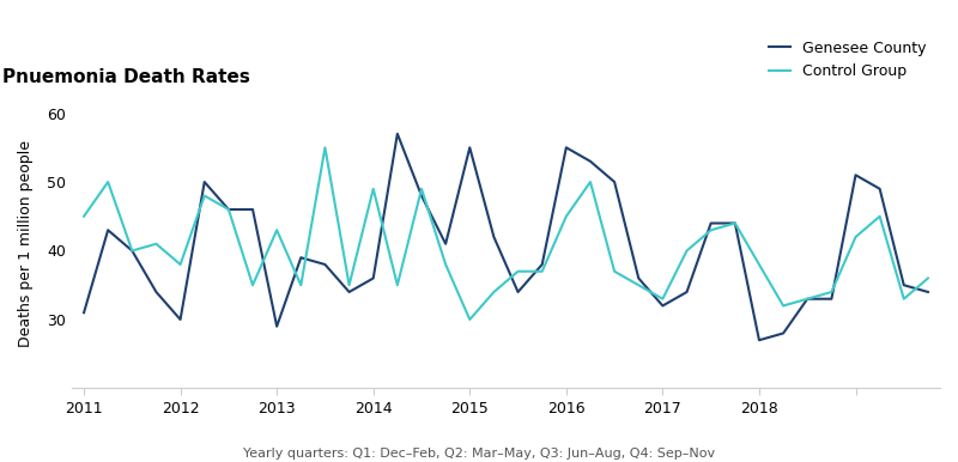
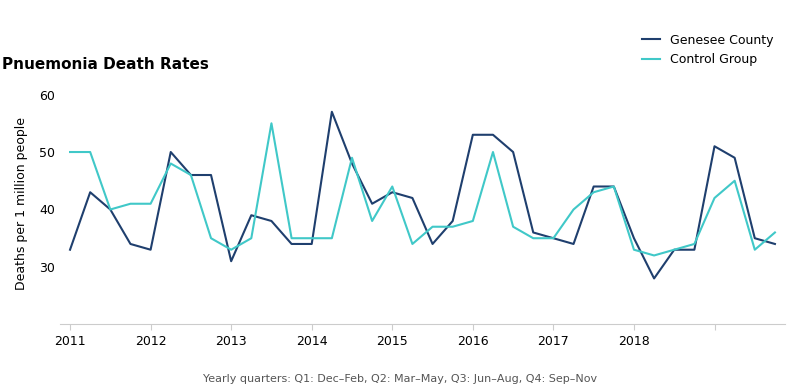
Genesee County/2011: 31 -> 33
Control Group/2011: 45 -> 50
Genesee County/2012: 30 -> 33
Control Group/2012: 38 -> 41
Genesee County/2013: 29 -> 31
Control Group/2013: 43 -> 33
Genesee County/2014: 36 -> 34
Control Group/2014: 49 -> 35
Genesee County/2015: 55 -> 43
Control Group/2015: 30 -> 44
Genesee County/2016: 55 -> 53
Control Group/2016: 45 -> 38
Genesee County/2017: 32 -> 35
Control Group/2017: 33 -> 35
Genesee County/2018: 27 -> 35
Control Group/2018: 38 -> 33
